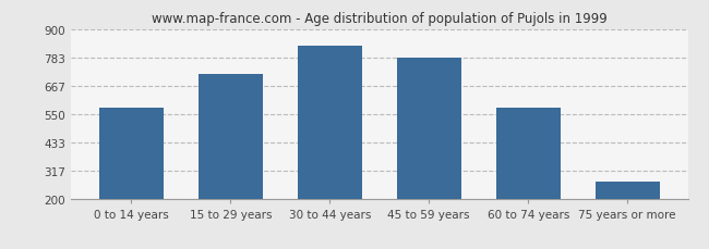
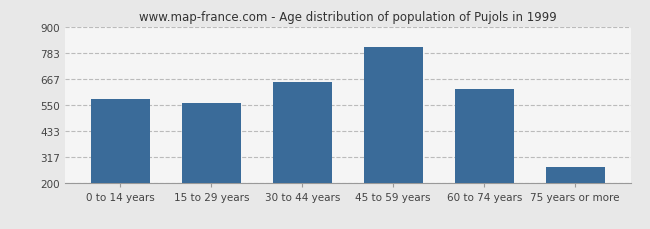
15 to 29 years: 715 -> 560
30 to 44 years: 830 -> 652
45 to 59 years: 780 -> 810
60 to 74 years: 575 -> 622
